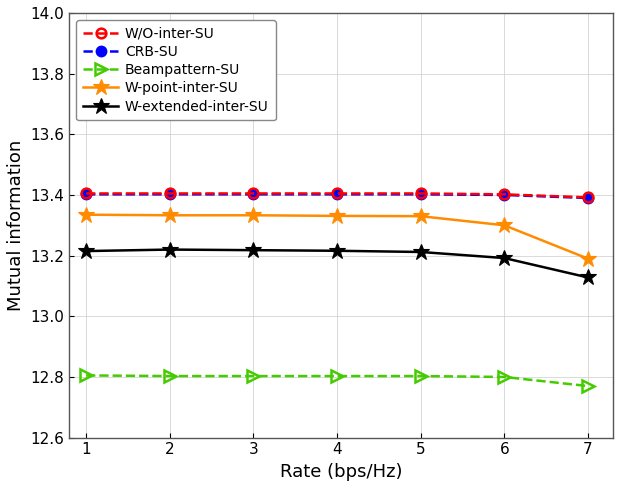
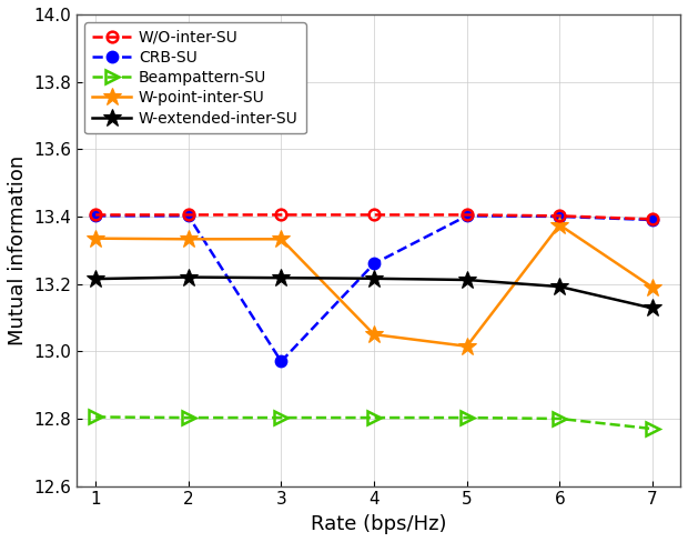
CRB-SU/3: 13.402 -> 12.970
CRB-SU/4: 13.402 -> 13.260
W-point-inter-SU/4: 13.331 -> 13.050
W-point-inter-SU/5: 13.330 -> 13.015
W-point-inter-SU/6: 13.300 -> 13.375
